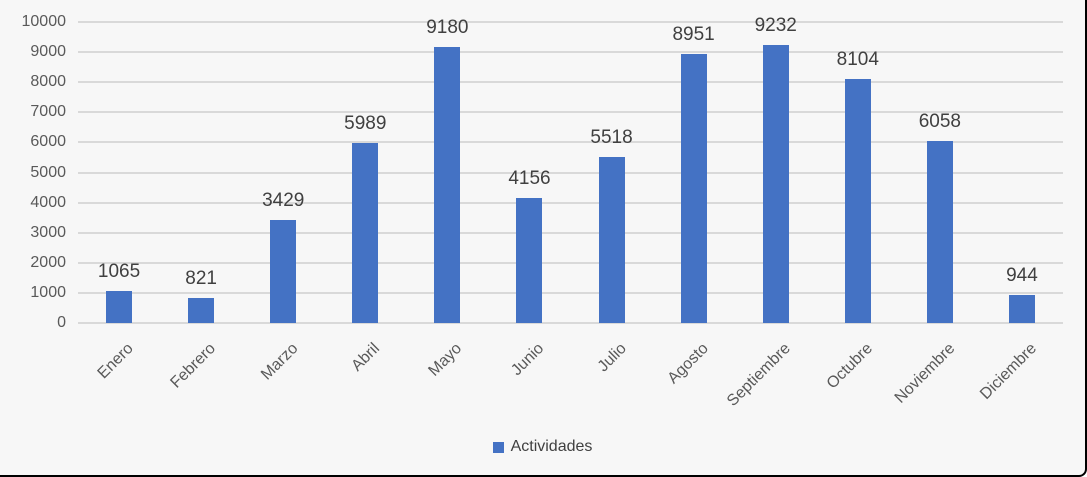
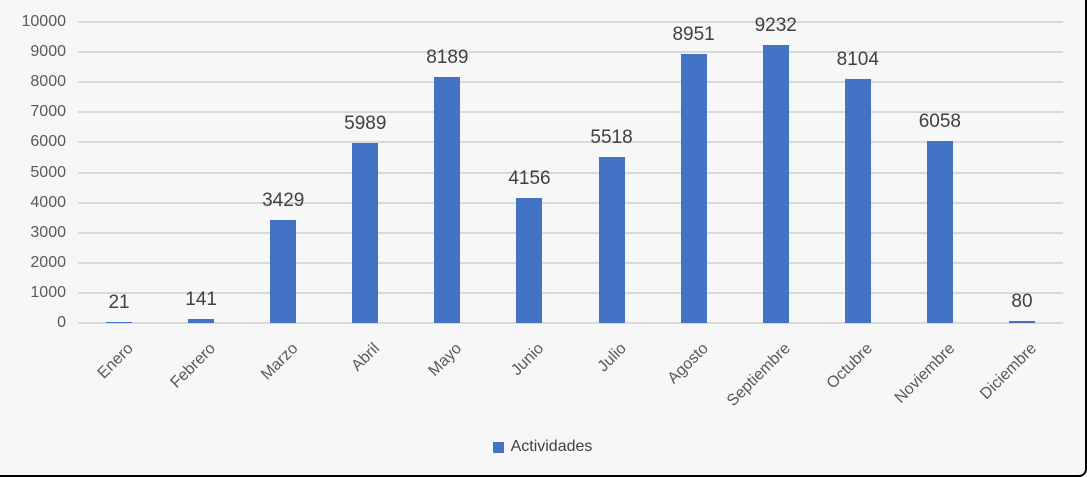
Enero: 1065 -> 21
Febrero: 821 -> 141
Mayo: 9180 -> 8189
Diciembre: 944 -> 80
